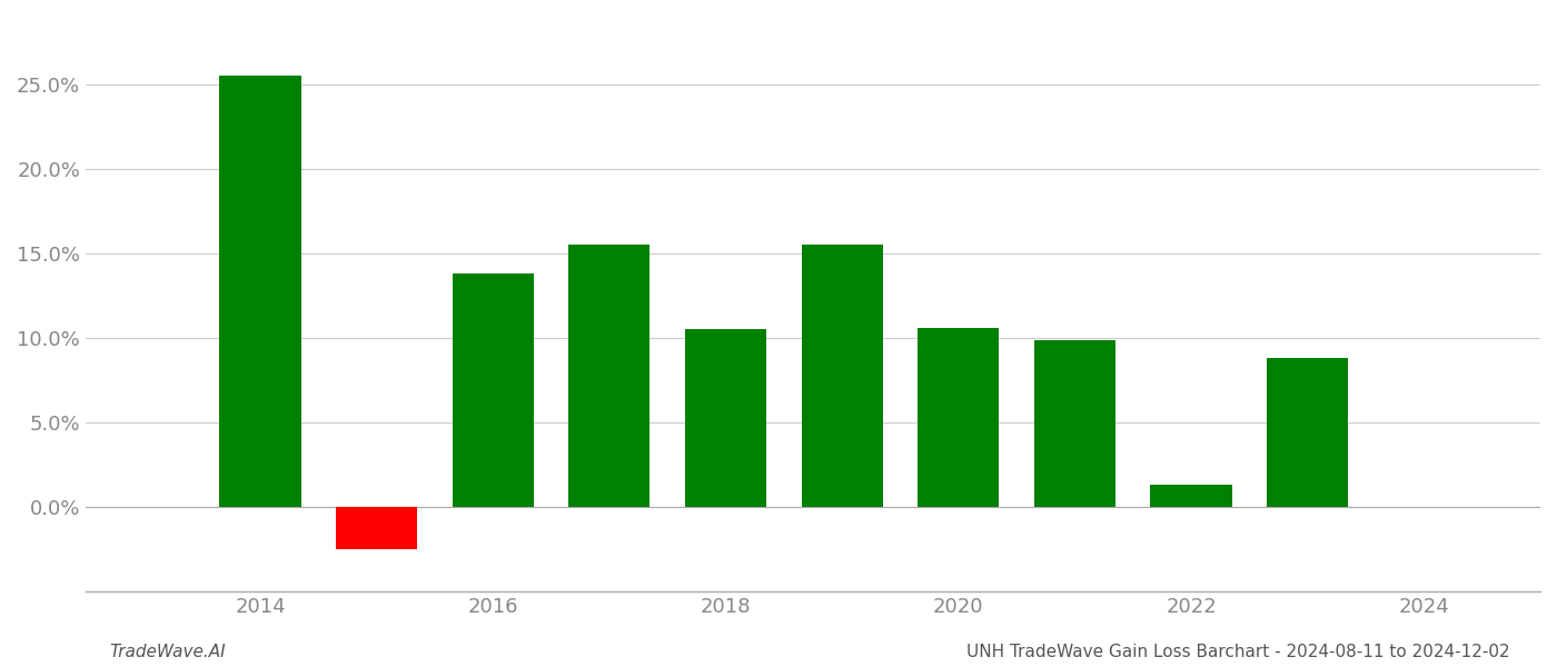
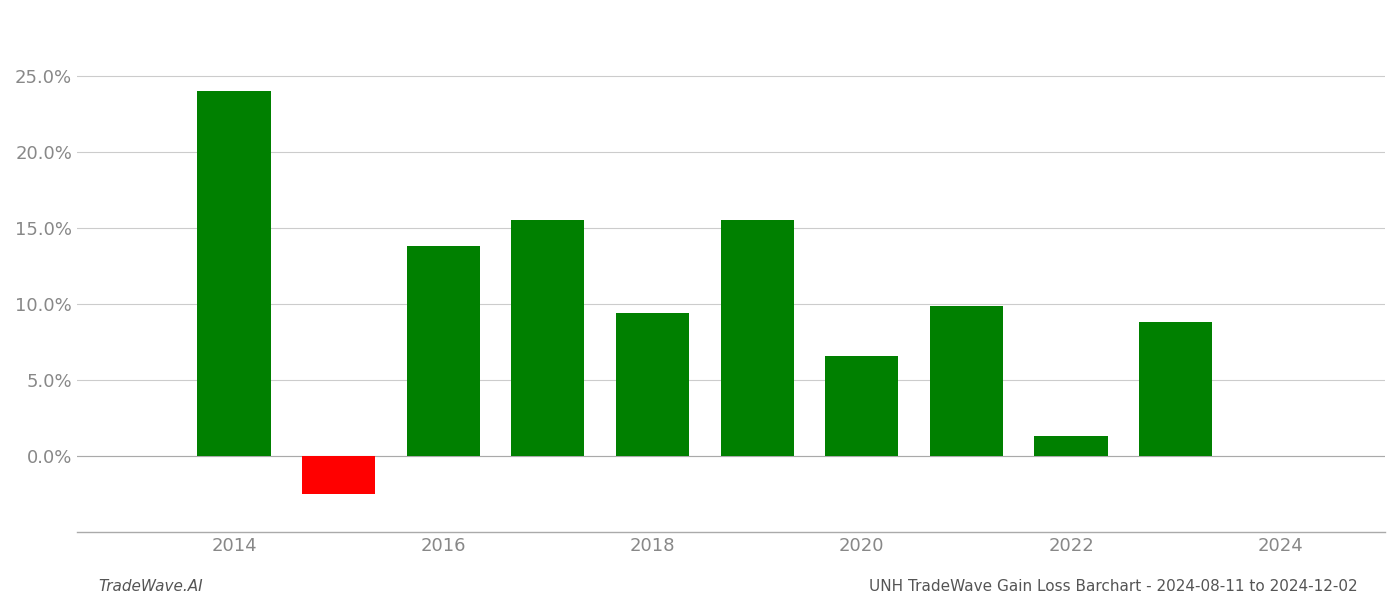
2014: 25.5% -> 24.0%
2018: 10.5% -> 9.4%
2020: 10.6% -> 6.6%
